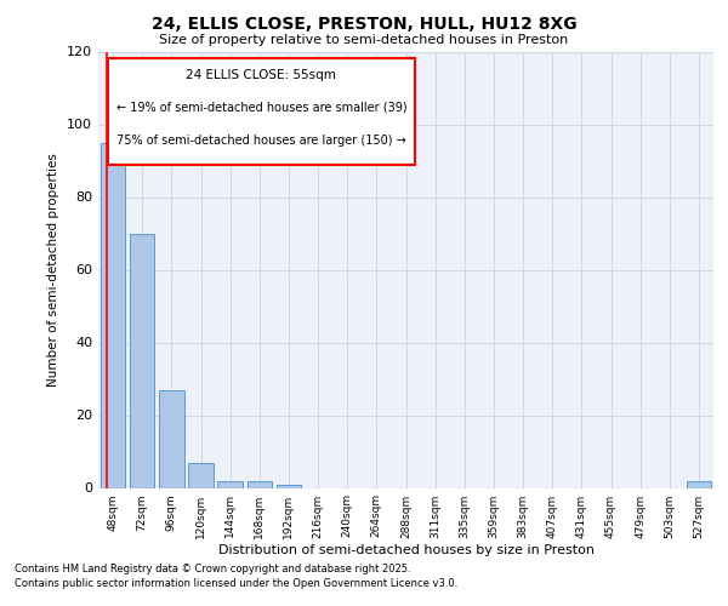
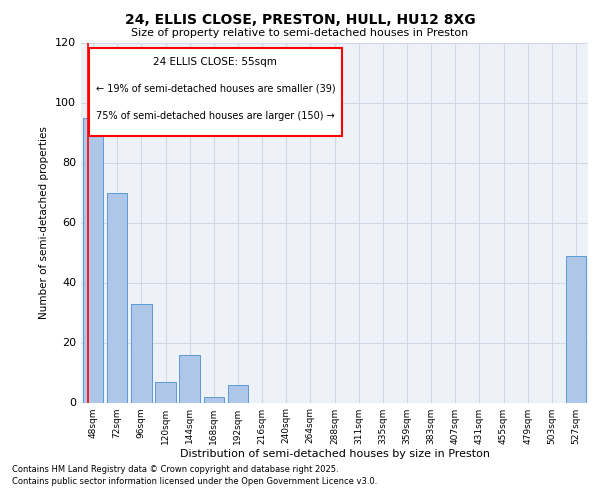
96sqm: 27 -> 33
144sqm: 2 -> 16
192sqm: 1 -> 6
527sqm: 2 -> 49
